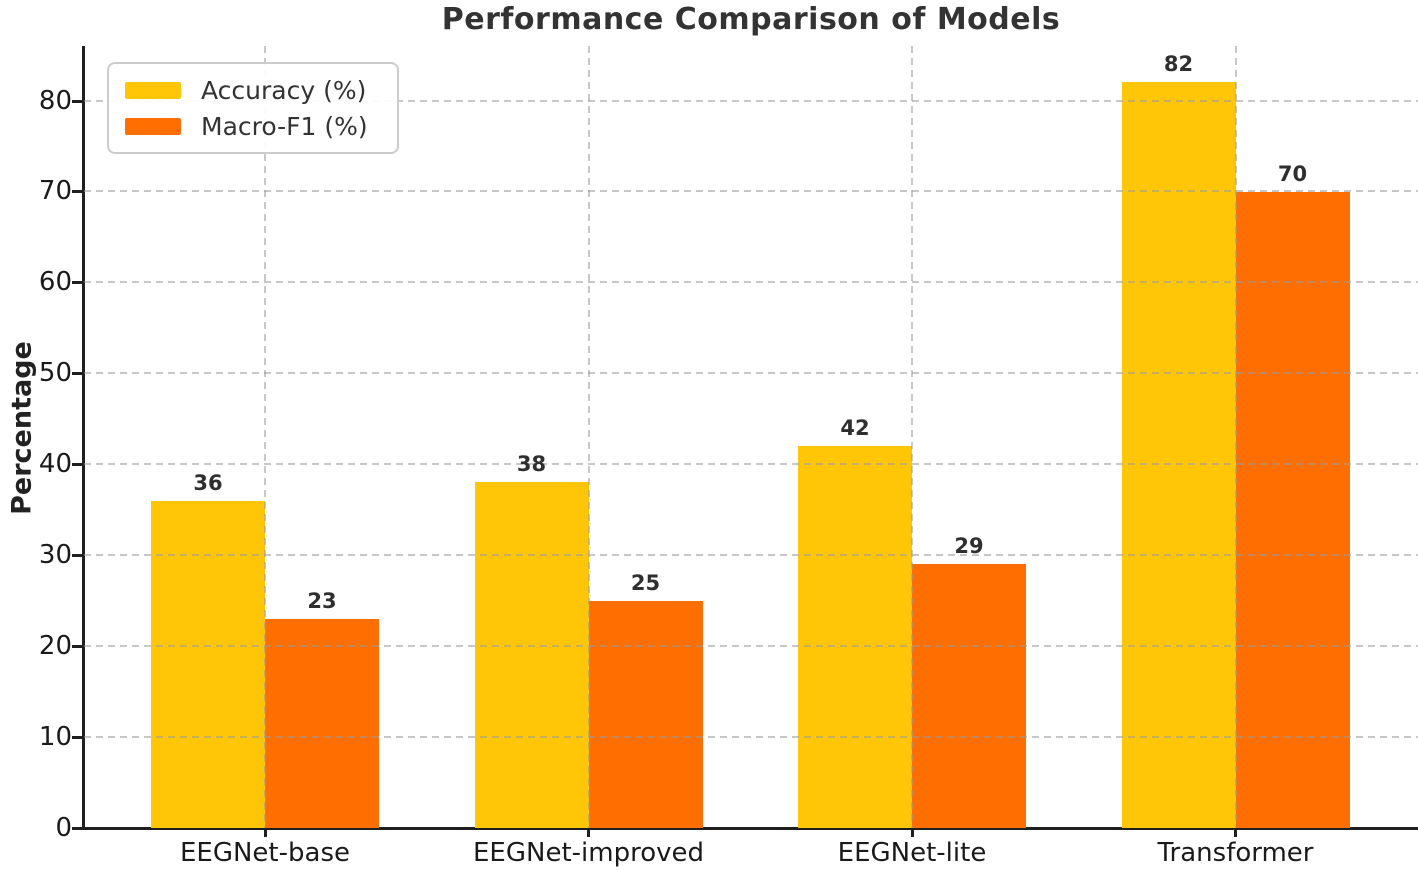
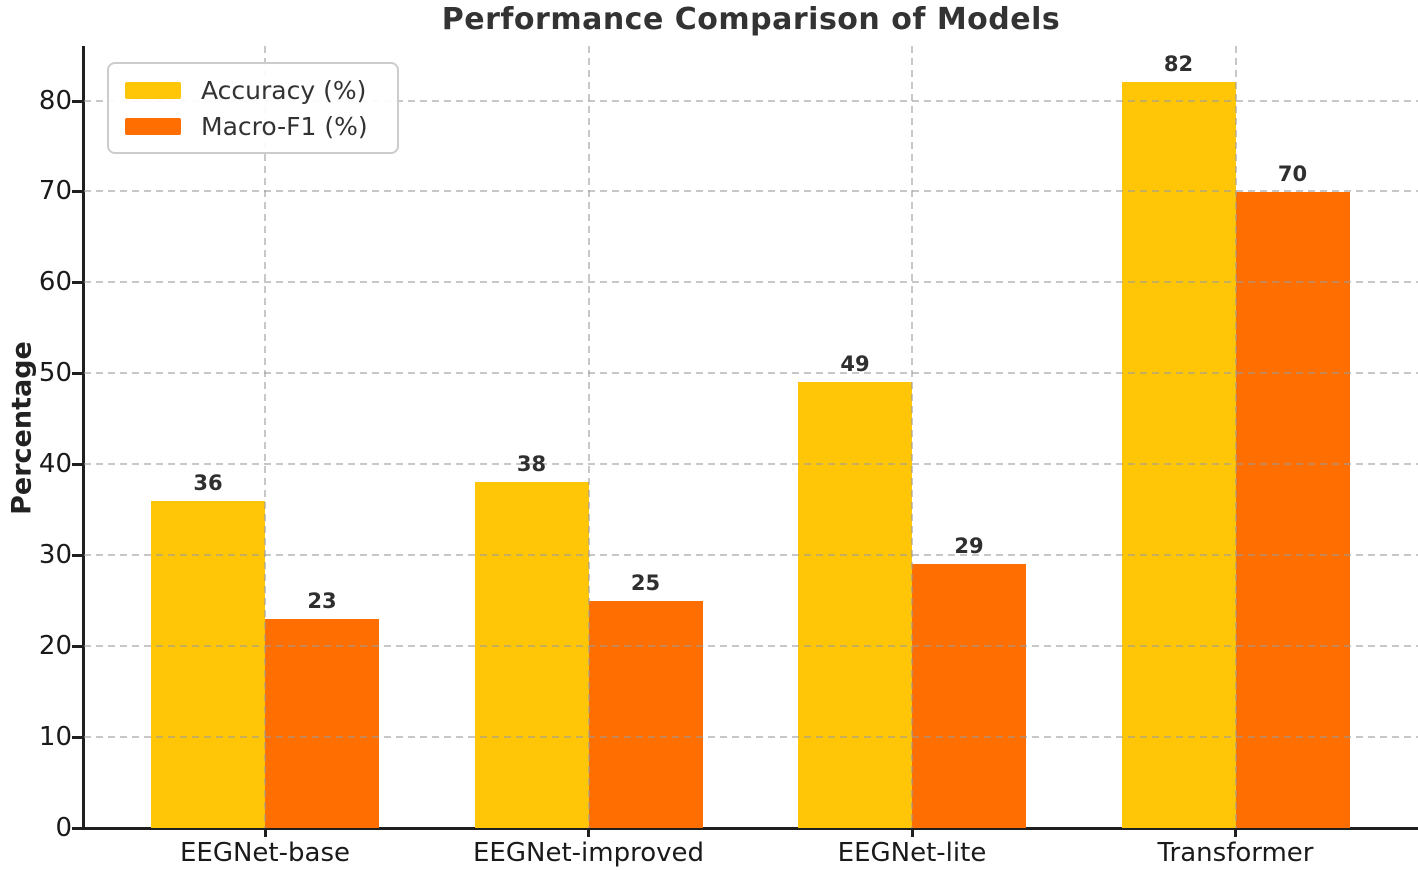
Accuracy (%)/EEGNet-lite: 42 -> 49
